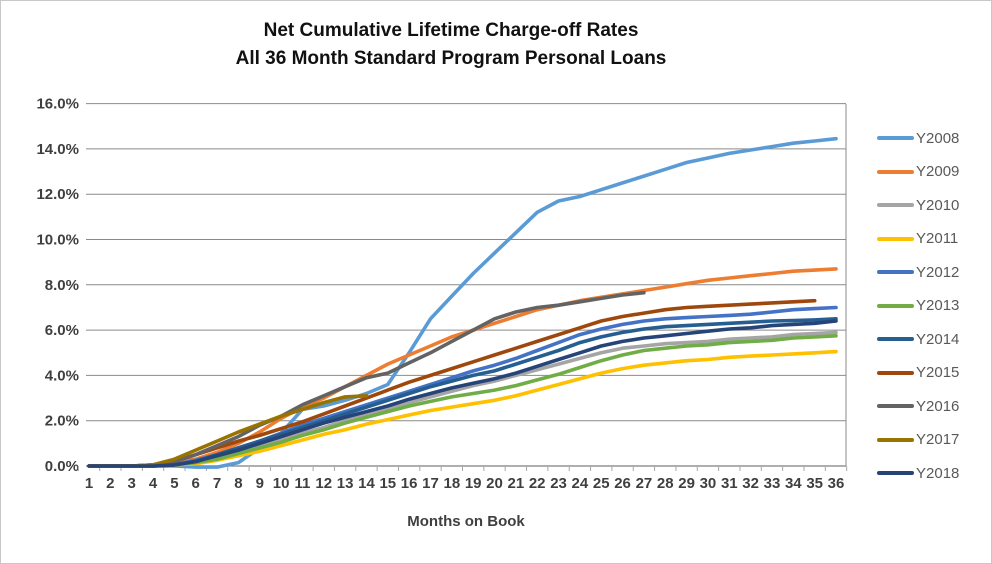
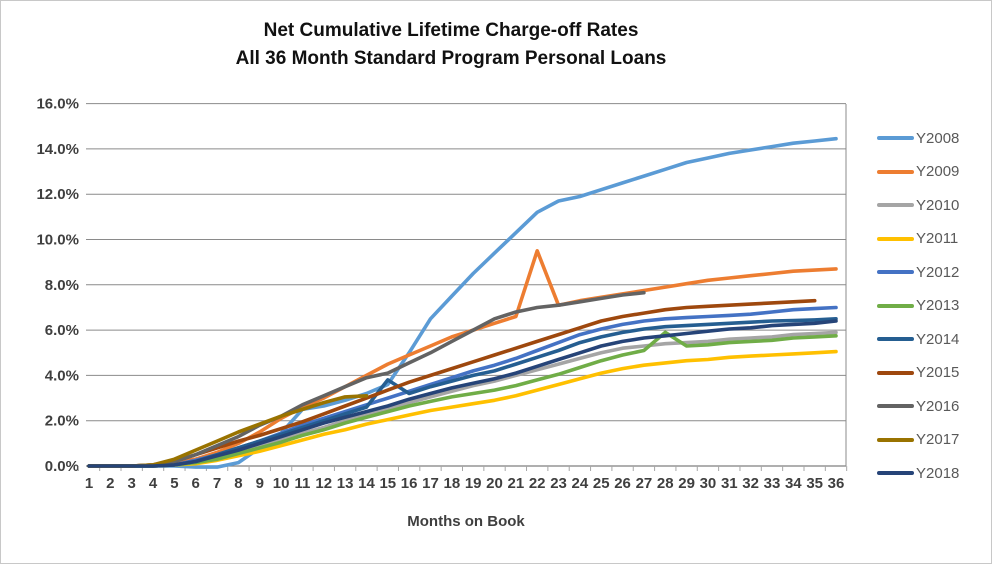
Y2014/15: 2.9% -> 3.8%
Y2009/22: 6.9% -> 9.5%
Y2013/28: 5.2% -> 5.9%
